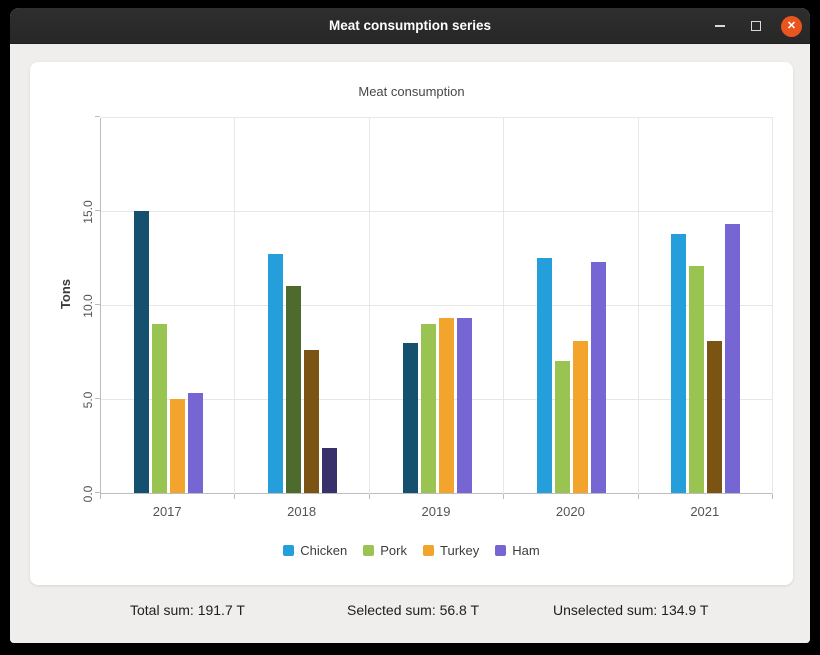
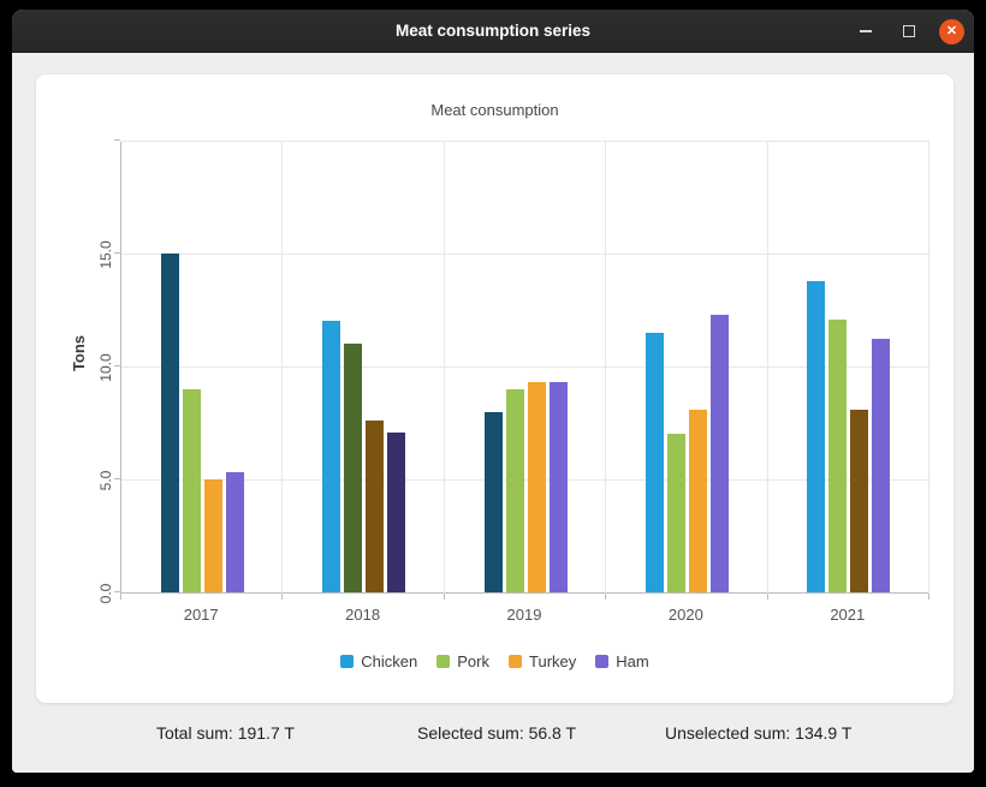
Chicken/2018: 12.7 -> 12.0
Ham/2018: 2.4 -> 7.1
Chicken/2020: 12.5 -> 11.5
Ham/2021: 14.3 -> 11.2
